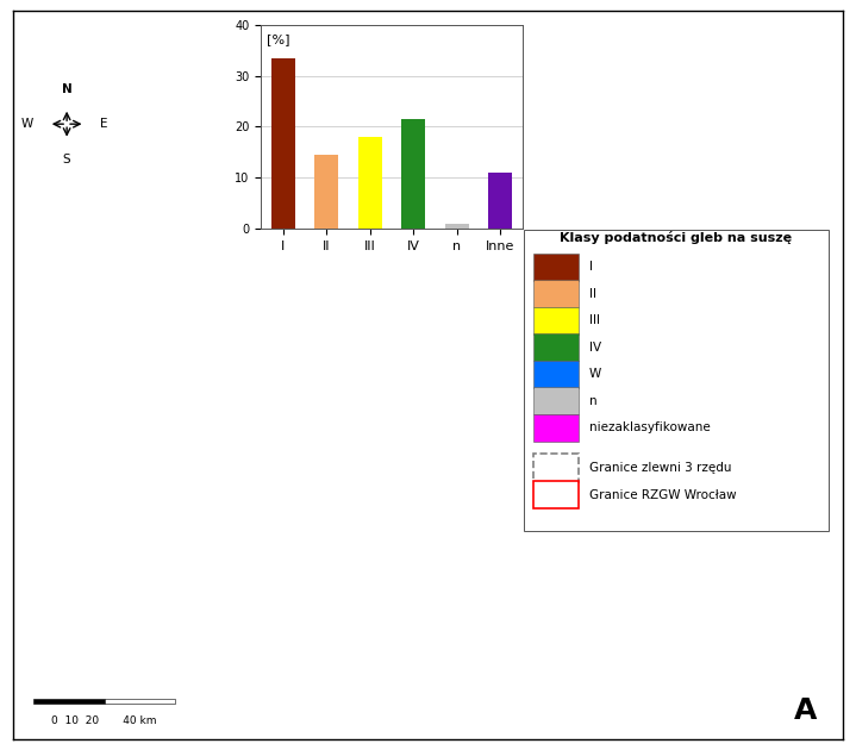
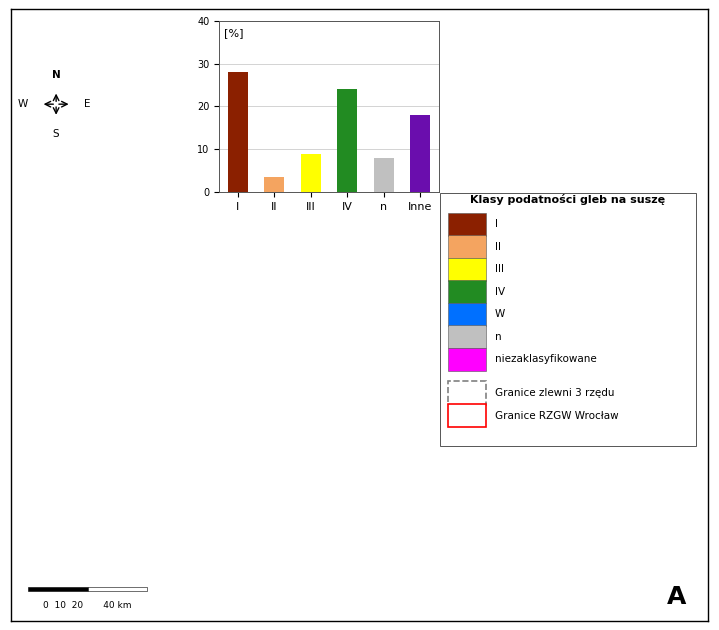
I: 33.5 -> 28.0
II: 14.5 -> 3.5
III: 18.0 -> 9.0
IV: 21.5 -> 24.0
n: 1.0 -> 8.0
Inne: 11.0 -> 18.0
